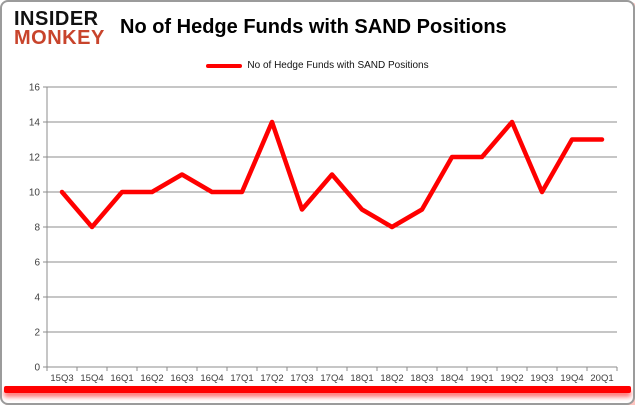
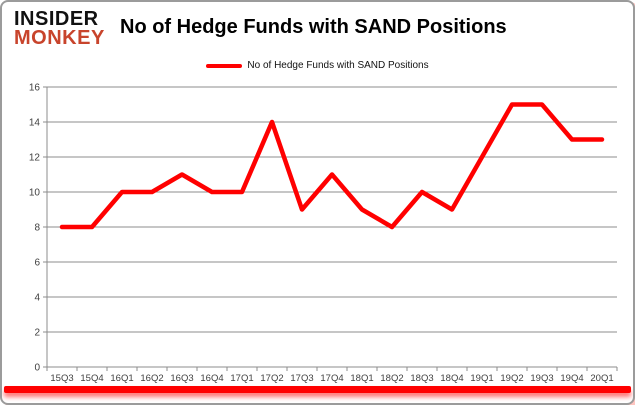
15Q3: 10 -> 8
18Q3: 9 -> 10
18Q4: 12 -> 9
19Q2: 14 -> 15
19Q3: 10 -> 15
